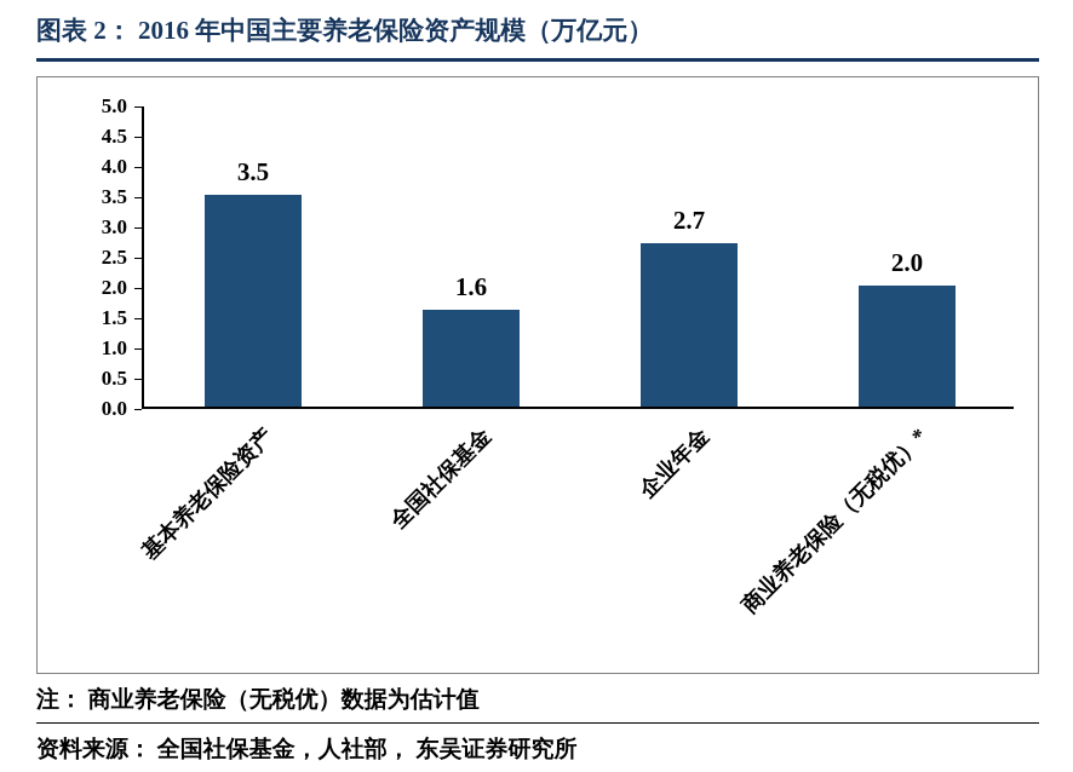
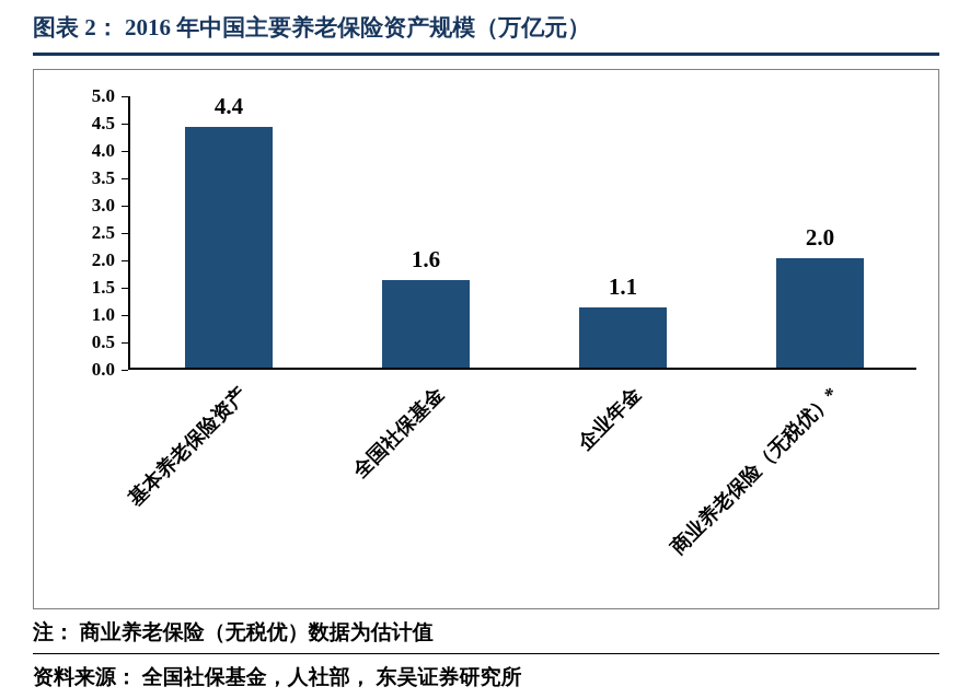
基本养老保险资产: 3.5 -> 4.4
企业年金: 2.7 -> 1.1
